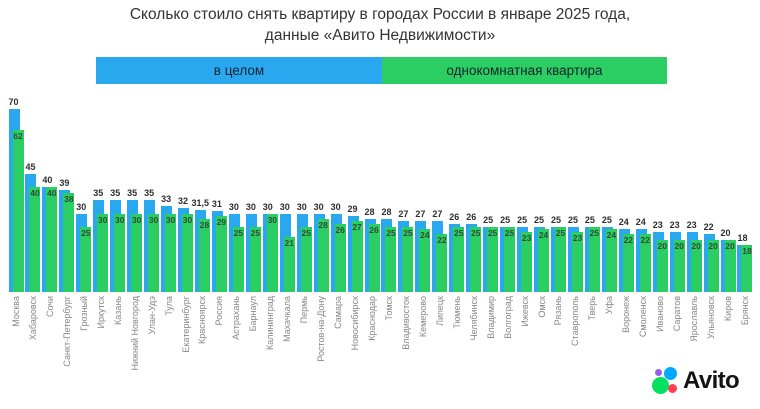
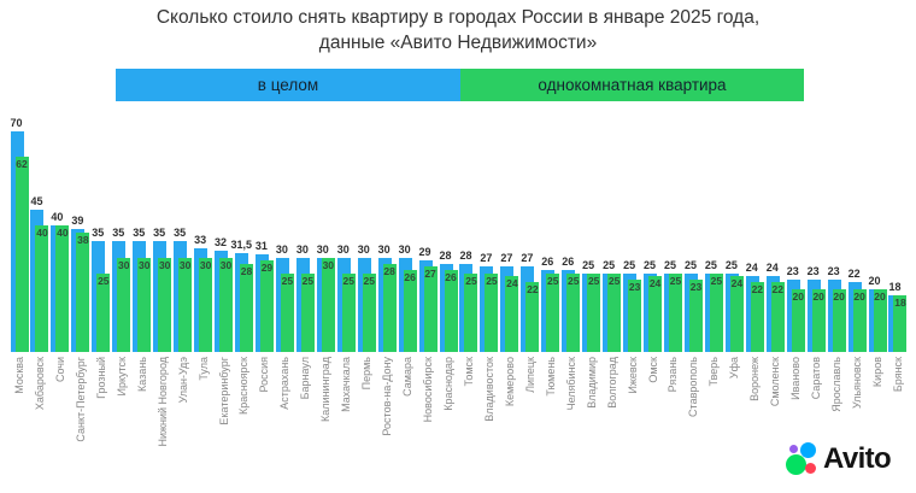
в целом/Грозный: 30 -> 35
однокомнатная квартира/Махачкала: 21 -> 25
